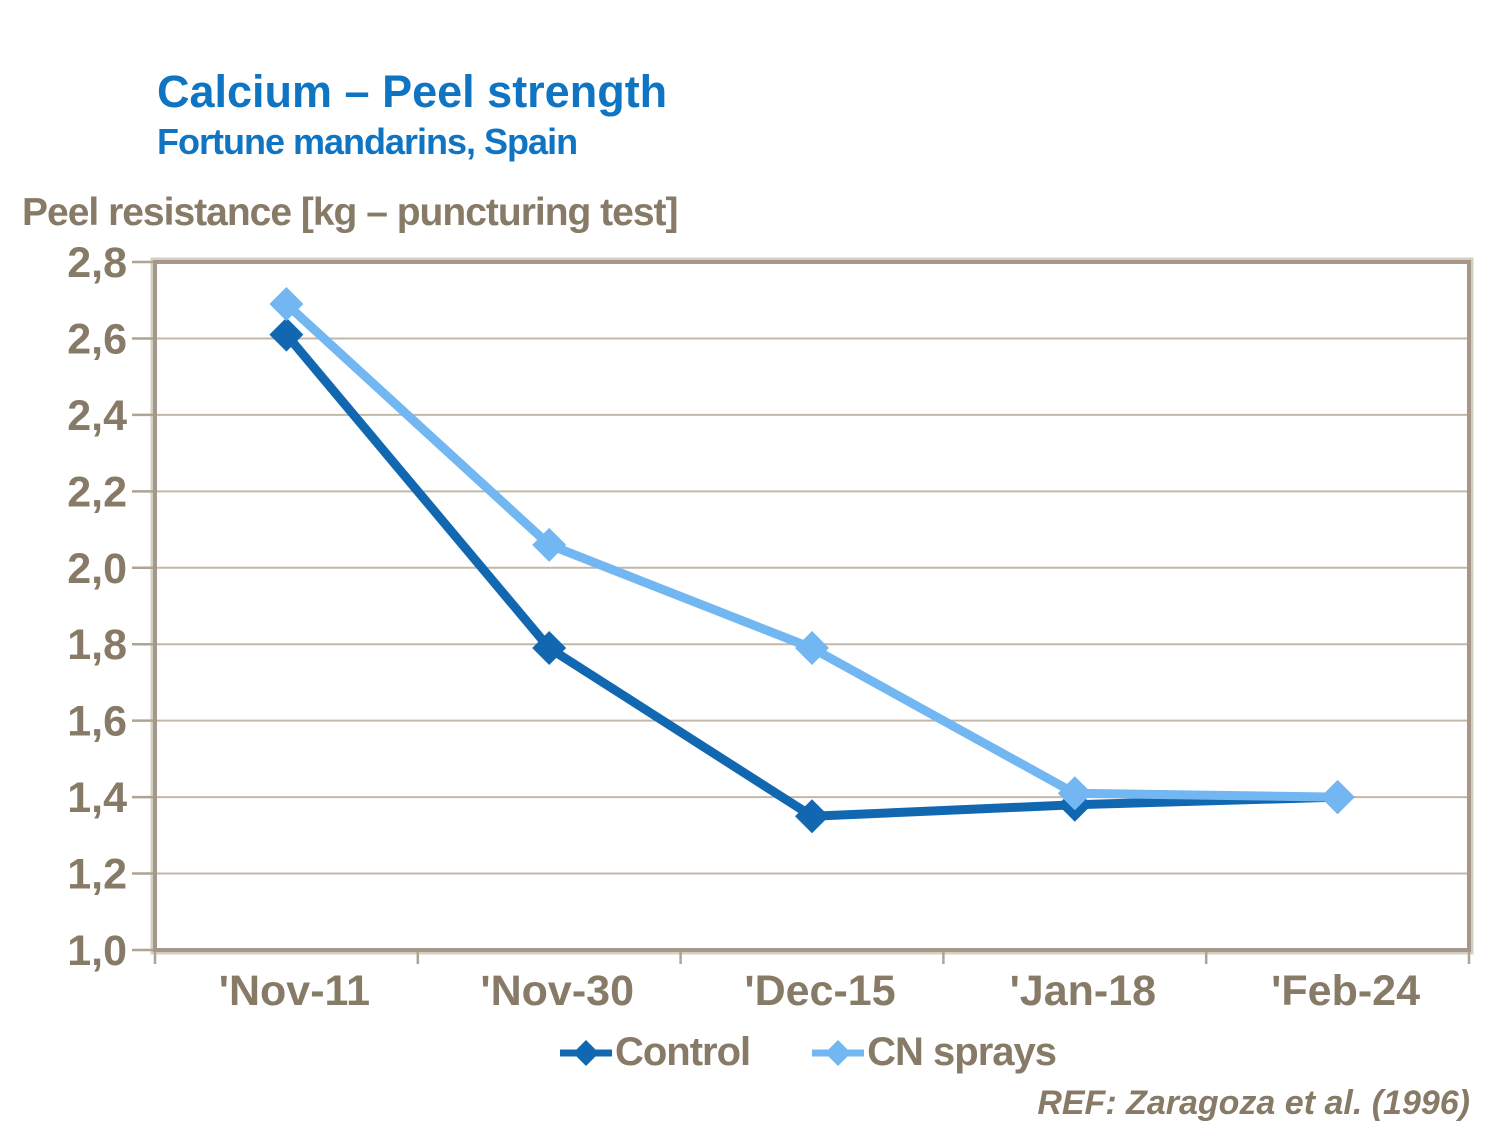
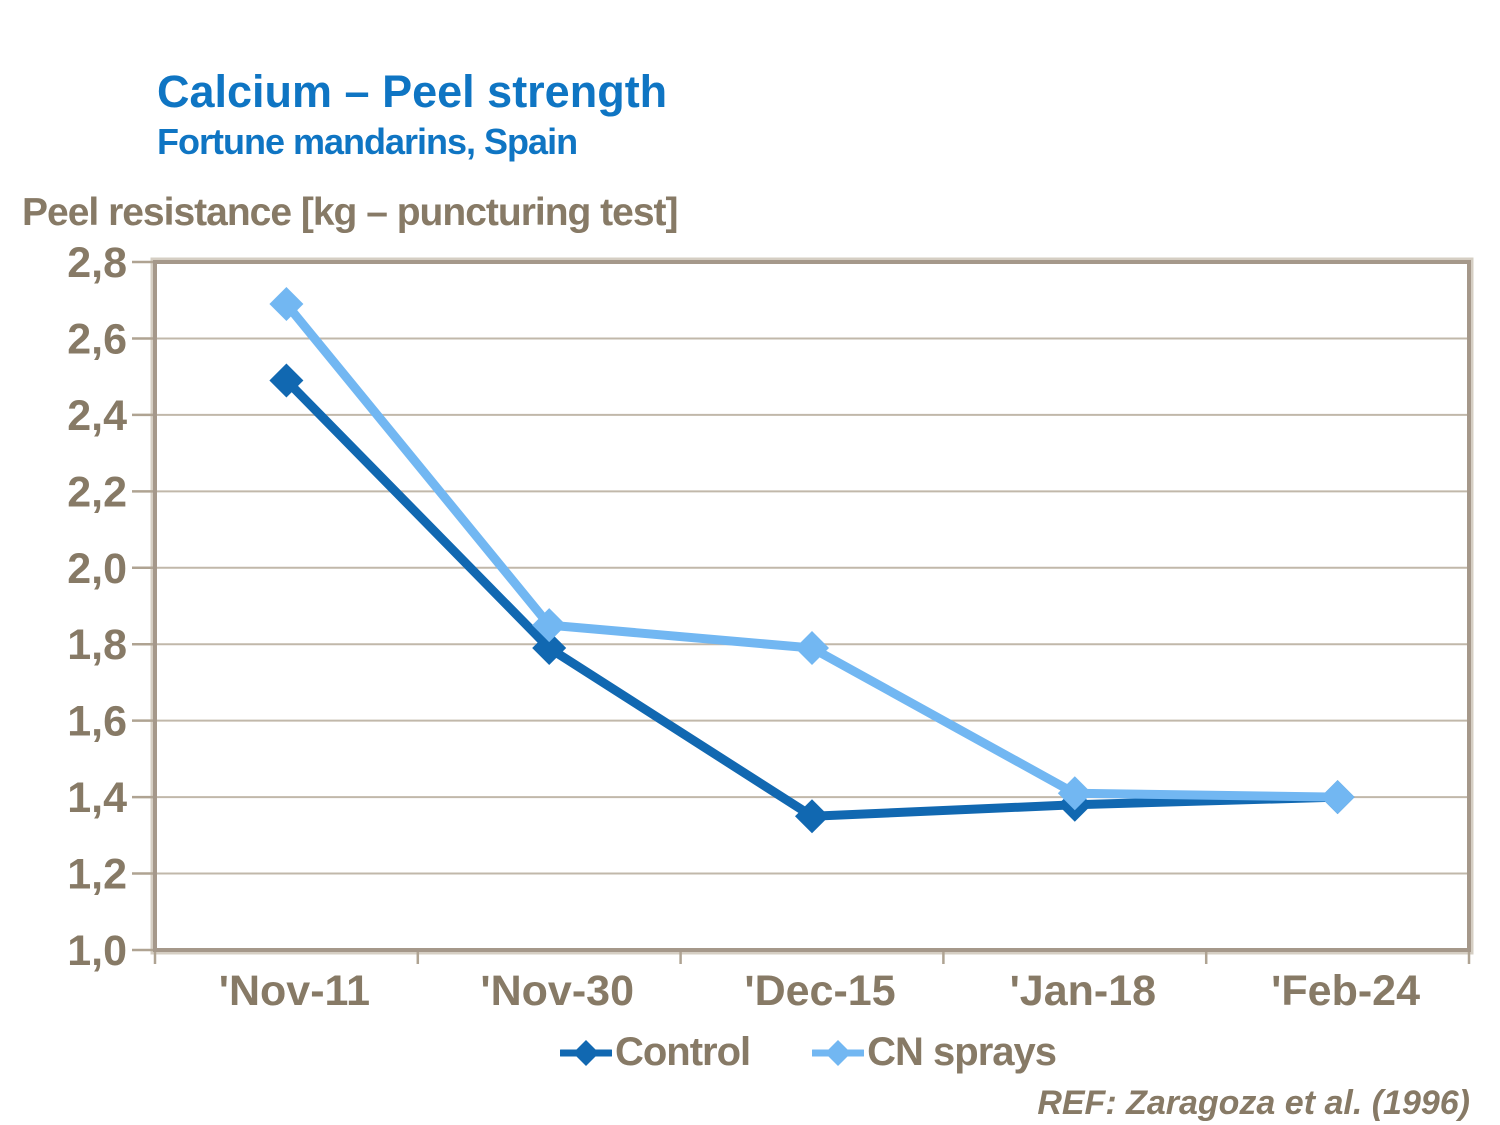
Control/'Nov-11: 2,61 -> 2,49
CN sprays/'Nov-30: 2,06 -> 1,85
